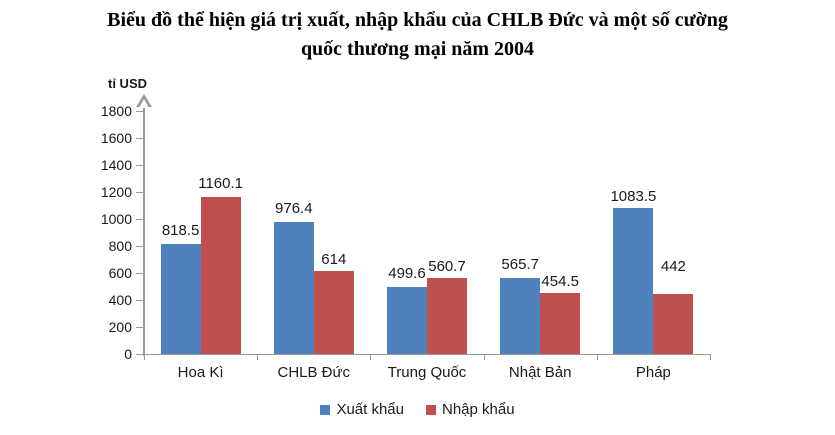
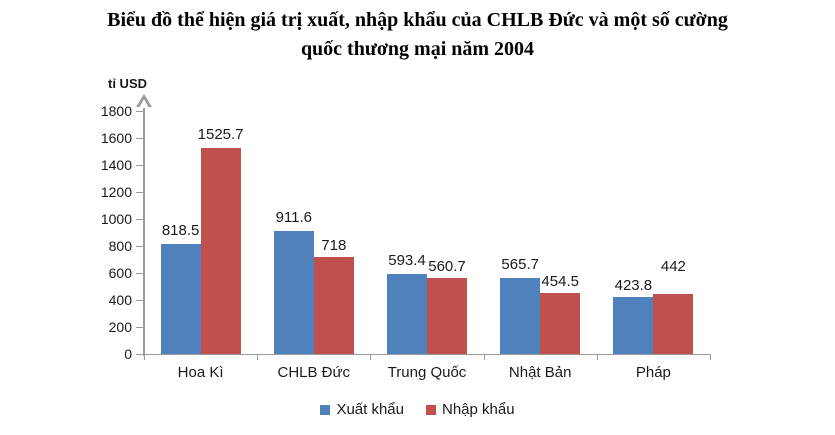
Nhập khẩu/Hoa Kì: 1160.1 -> 1525.7
Xuất khẩu/CHLB Đức: 976.4 -> 911.6
Nhập khẩu/CHLB Đức: 614 -> 718
Xuất khẩu/Trung Quốc: 499.6 -> 593.4
Xuất khẩu/Pháp: 1083.5 -> 423.8
